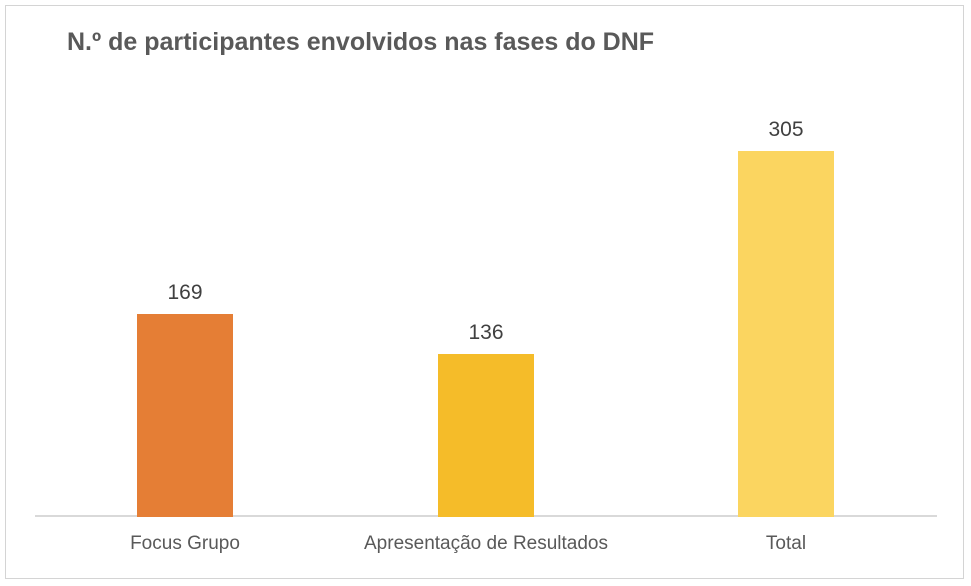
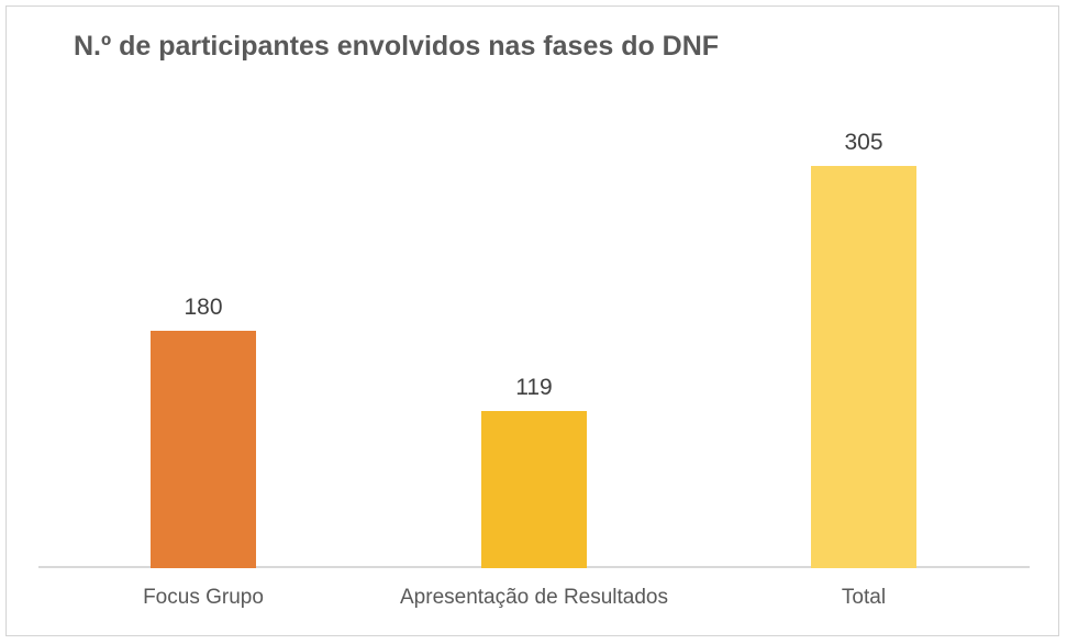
Focus Grupo: 169 -> 180
Apresentação de Resultados: 136 -> 119
